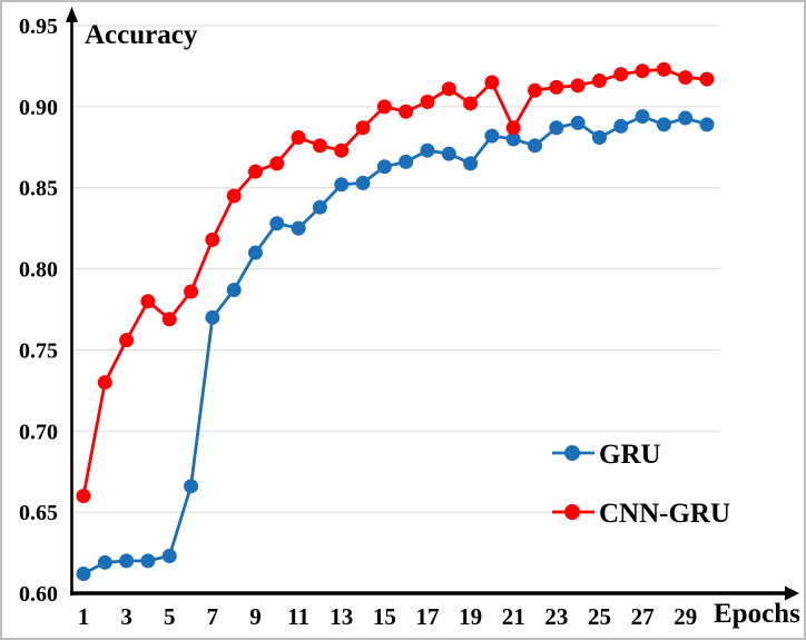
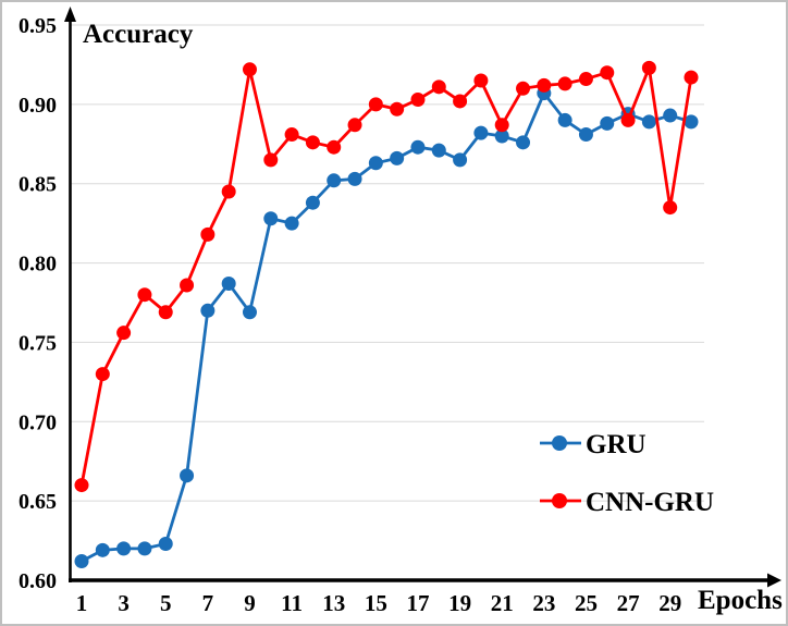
GRU/9: 0.810 -> 0.769
CNN-GRU/9: 0.860 -> 0.922
GRU/23: 0.887 -> 0.907
CNN-GRU/27: 0.922 -> 0.890
CNN-GRU/29: 0.918 -> 0.835
